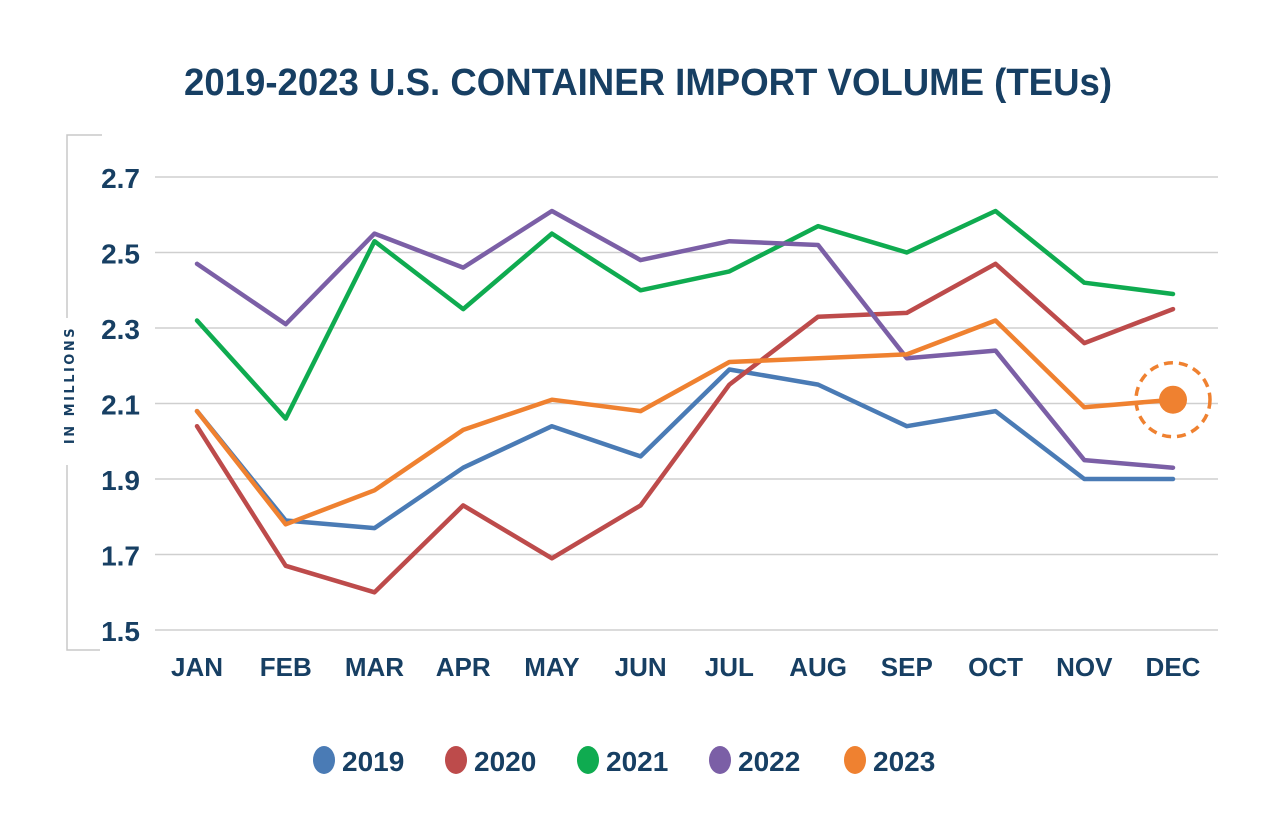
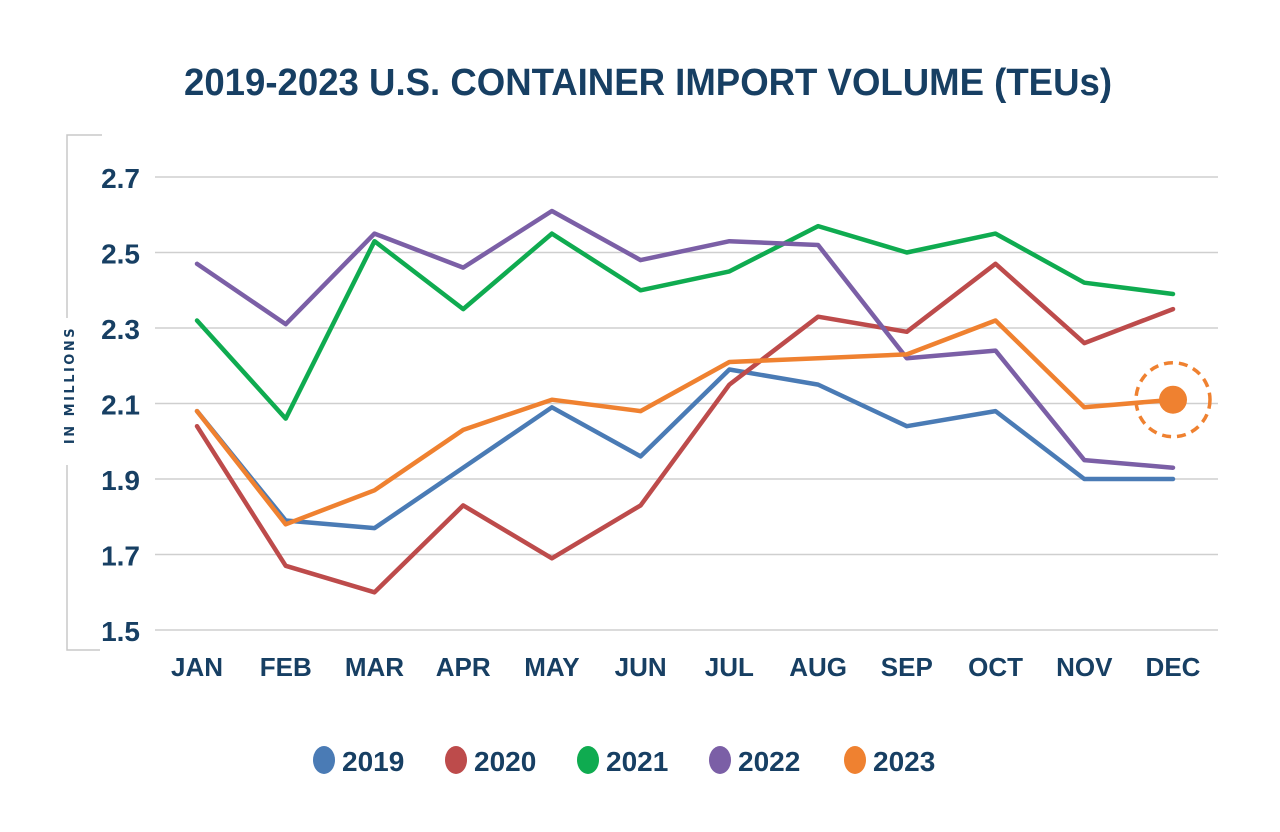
2019/MAY: 2.04 -> 2.09
2020/SEP: 2.34 -> 2.29
2021/OCT: 2.61 -> 2.55
